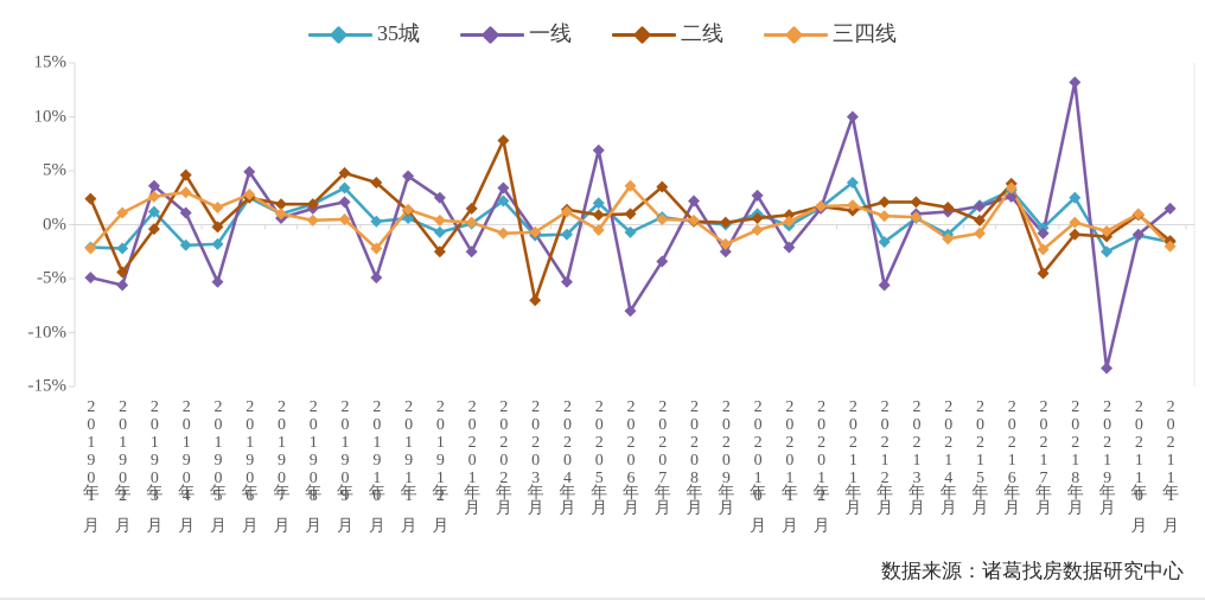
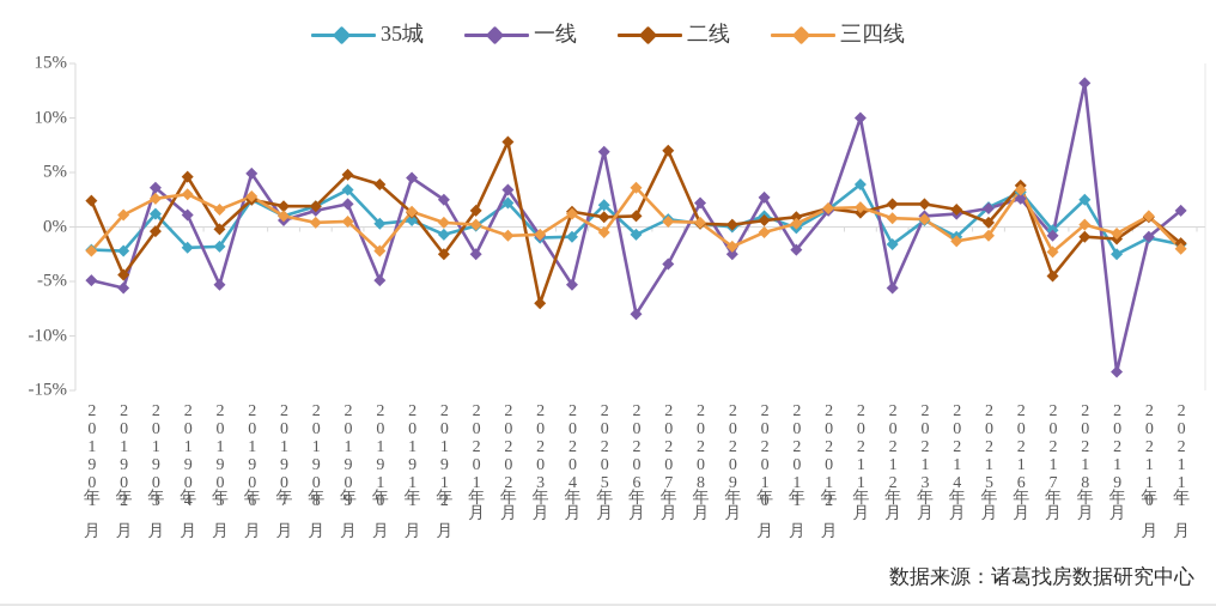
二线/2020年7月: 4% -> 7%
